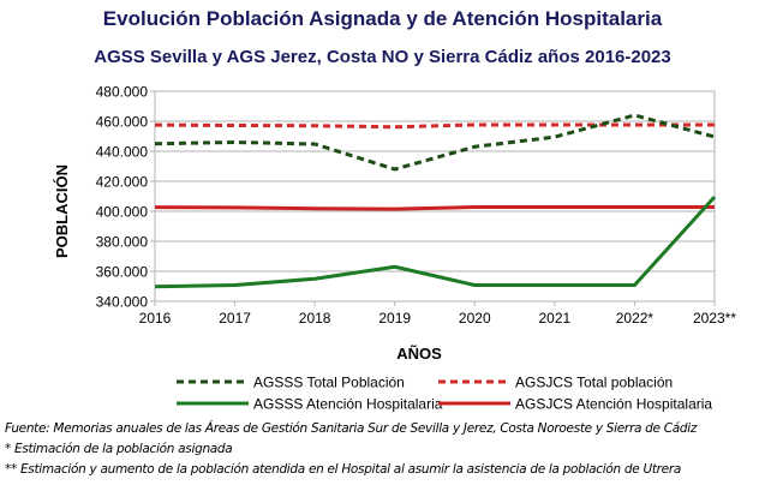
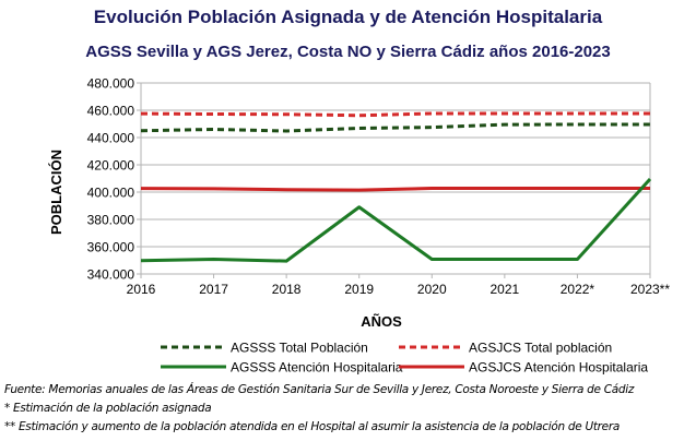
AGSSS Atención Hospitalaria/2018: 355000 -> 350000
AGSSS Total Población/2019: 428000 -> 447000
AGSSS Atención Hospitalaria/2019: 363000 -> 389000
AGSSS Total Población/2020: 443000 -> 448000
AGSSS Total Población/2022*: 464000 -> 450000
